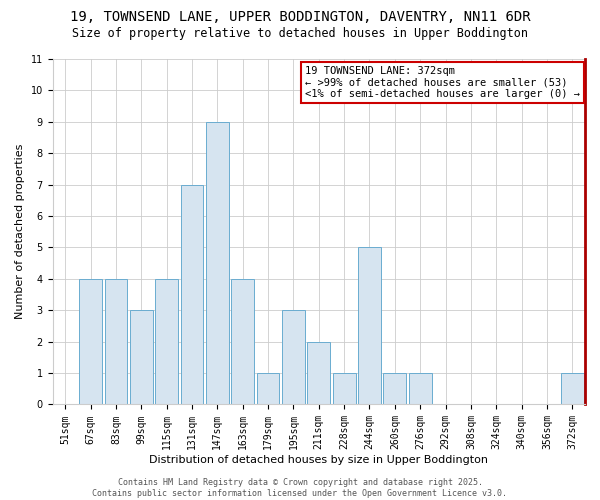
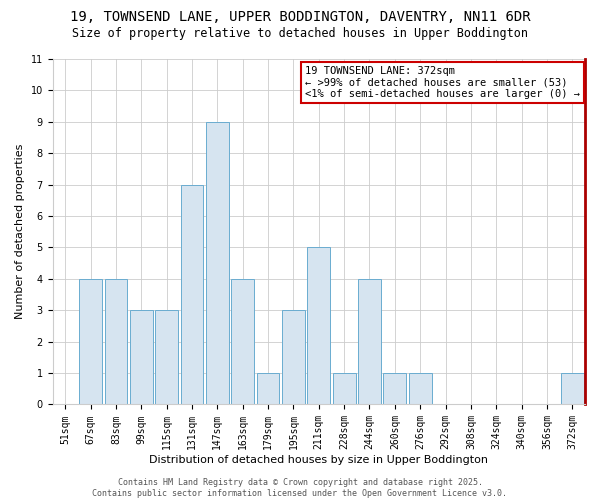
115sqm: 4 -> 3
211sqm: 2 -> 5
244sqm: 5 -> 4
